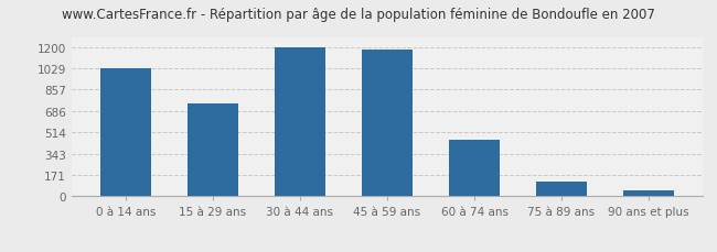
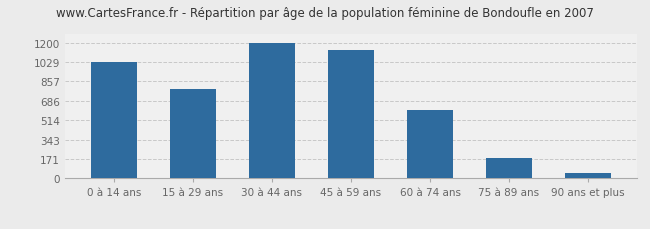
15 à 29 ans: 740 -> 790
45 à 59 ans: 1180 -> 1130
60 à 74 ans: 450 -> 600
75 à 89 ans: 120 -> 180
